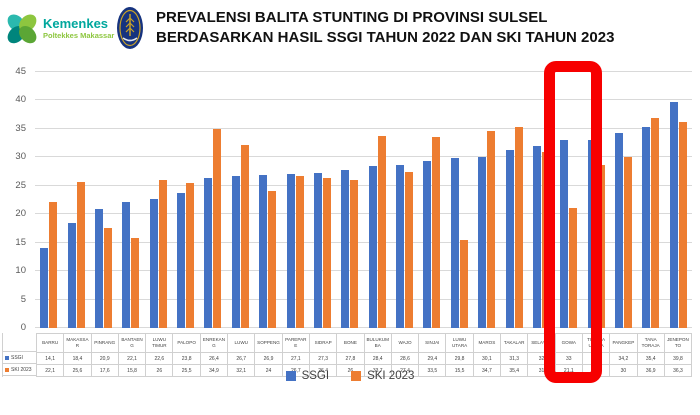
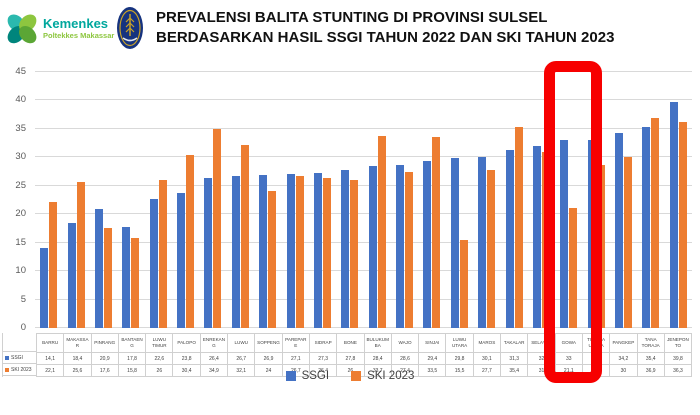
SSGI/BANTAENG: 22,1 -> 17,8
SKI 2023/PALOPO: 25,5 -> 30,4
SKI 2023/MAROS: 34,7 -> 27,7
